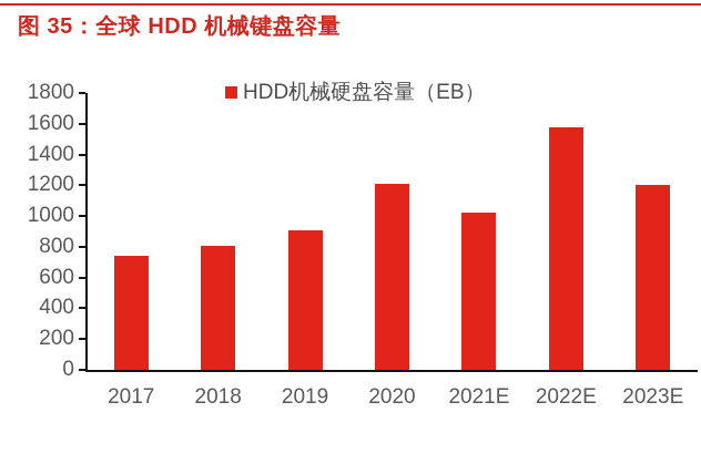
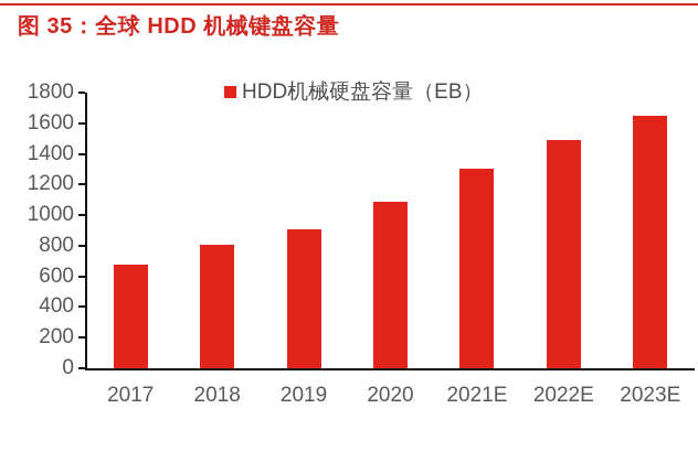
2017: 740 -> 680
2020: 1210 -> 1090
2021E: 1020 -> 1300
2022E: 1580 -> 1490
2023E: 1200 -> 1650
